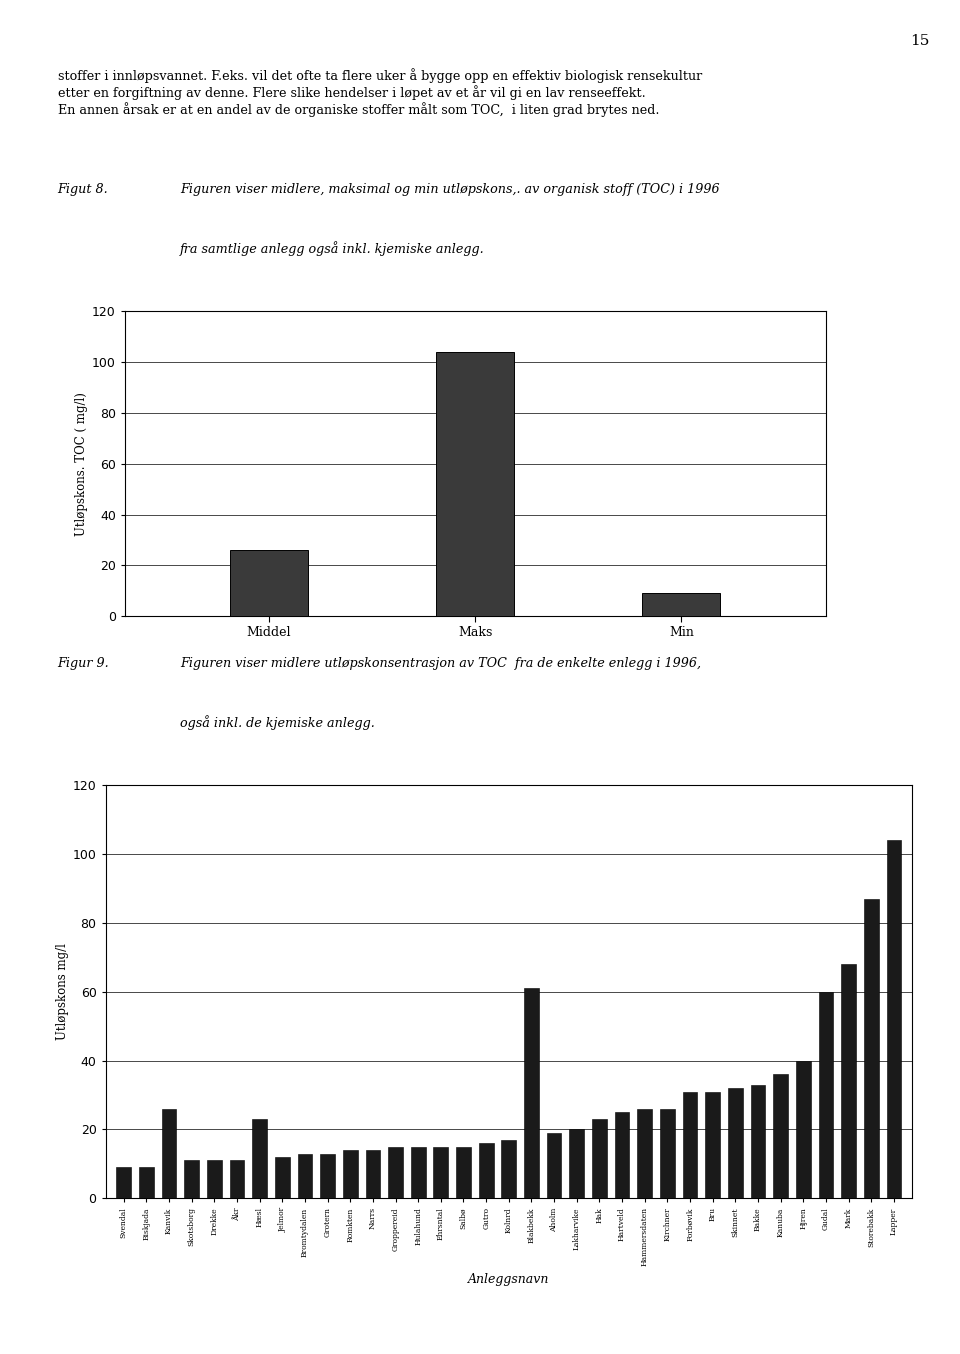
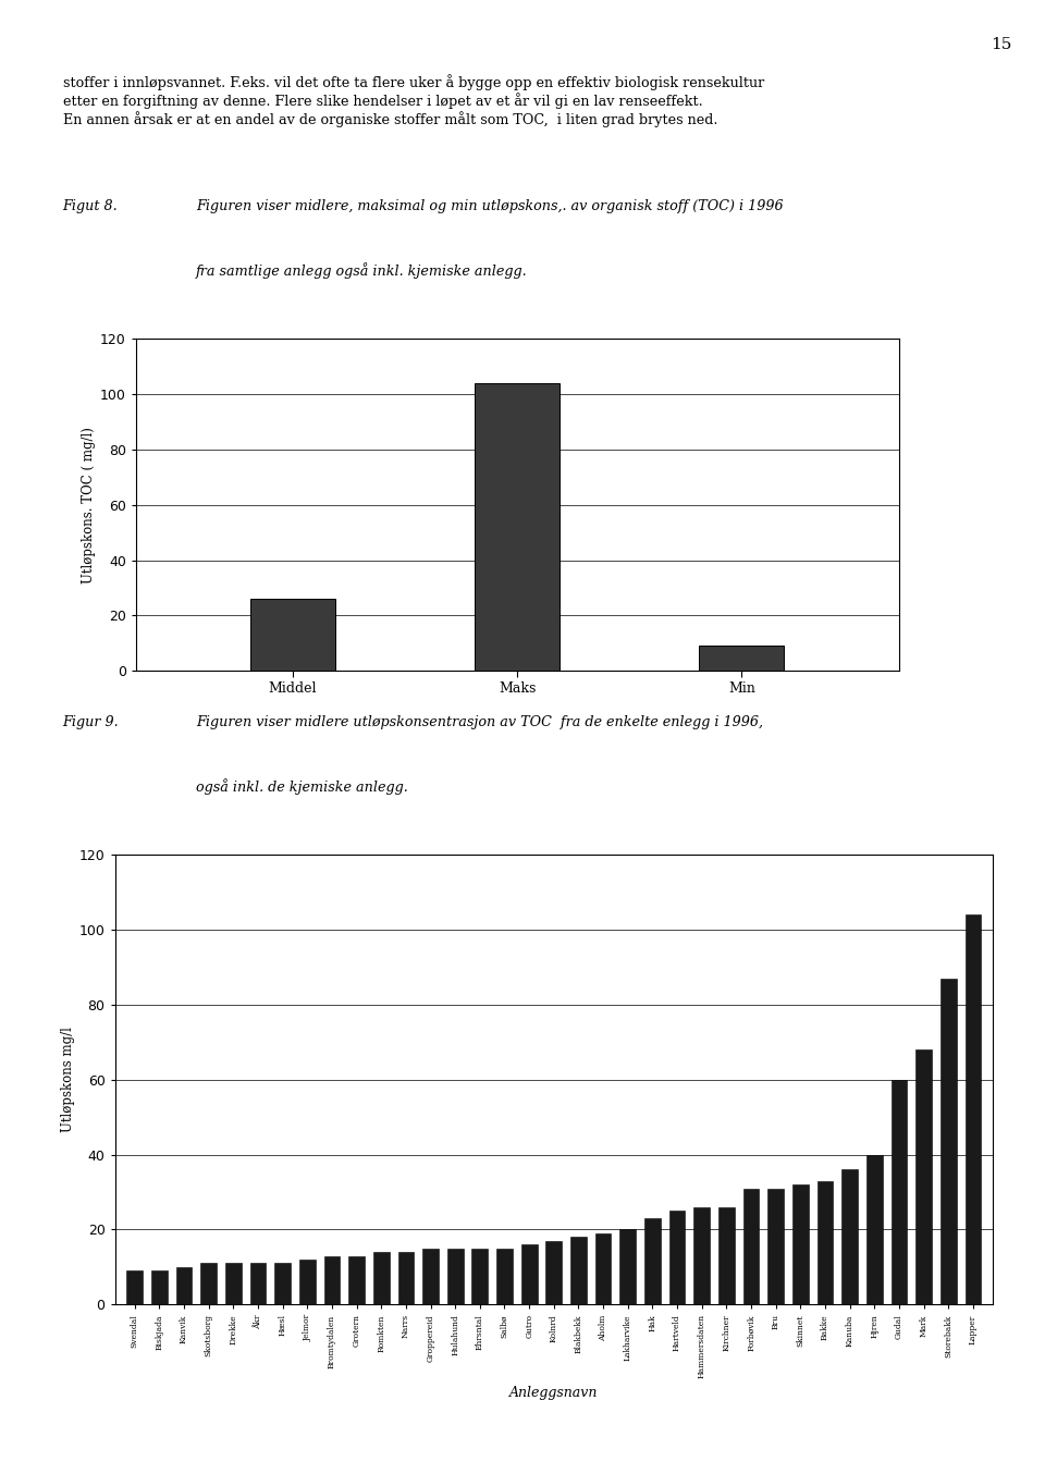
Kanvik: 26 -> 10
Hæsl: 23 -> 11
Blakbekk: 61 -> 18
